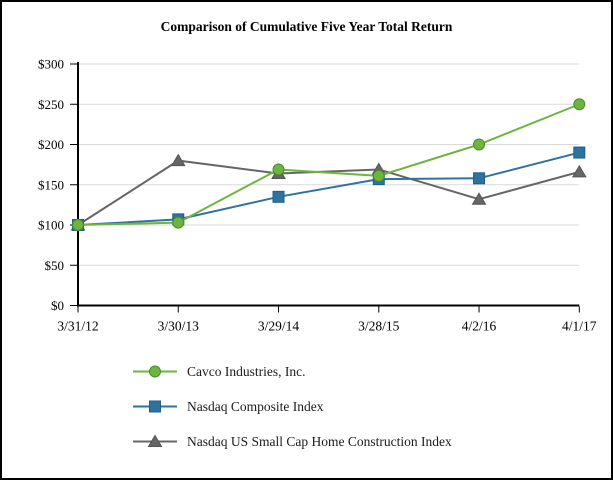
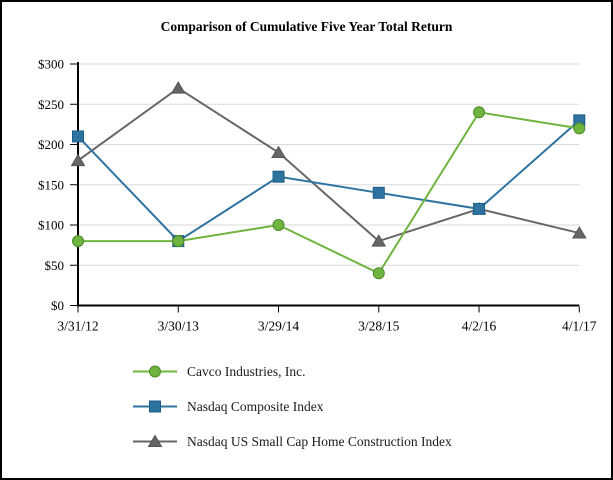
Cavco Industries, Inc./3/31/12: $100 -> $80
Nasdaq Composite Index/3/31/12: $100 -> $210
Nasdaq US Small Cap Home Construction Index/3/31/12: $100 -> $180
Cavco Industries, Inc./3/30/13: $100 -> $80
Nasdaq Composite Index/3/30/13: $110 -> $80
Nasdaq US Small Cap Home Construction Index/3/30/13: $180 -> $270
Cavco Industries, Inc./3/29/14: $170 -> $100
Nasdaq Composite Index/3/29/14: $140 -> $160
Nasdaq US Small Cap Home Construction Index/3/29/14: $160 -> $190
Cavco Industries, Inc./3/28/15: $160 -> $40
Nasdaq Composite Index/3/28/15: $160 -> $140
Nasdaq US Small Cap Home Construction Index/3/28/15: $170 -> $80
Cavco Industries, Inc./4/2/16: $200 -> $240
Nasdaq Composite Index/4/2/16: $160 -> $120
Nasdaq US Small Cap Home Construction Index/4/2/16: $130 -> $120
Cavco Industries, Inc./4/1/17: $250 -> $220
Nasdaq Composite Index/4/1/17: $190 -> $230
Nasdaq US Small Cap Home Construction Index/4/1/17: $170 -> $90
